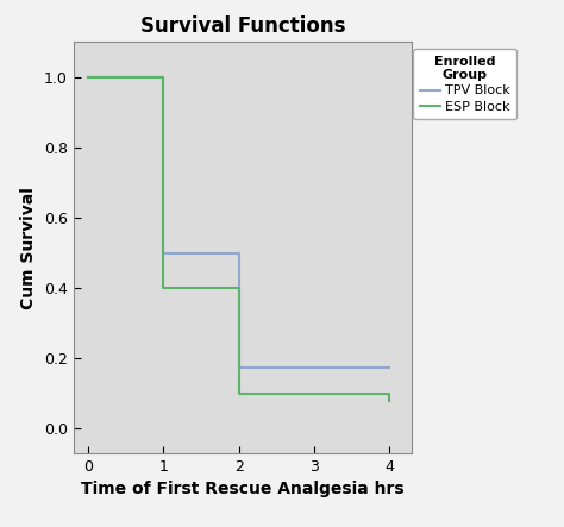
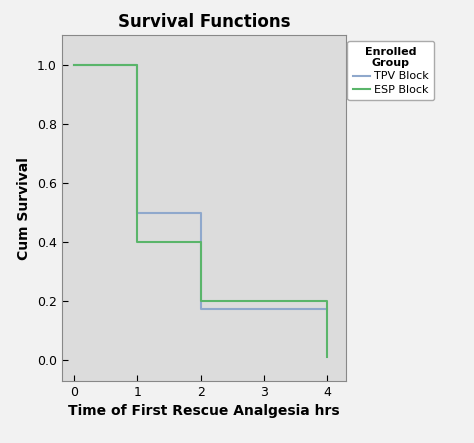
ESP Block/2: 0.10 -> 0.20
ESP Block/4: 0.08 -> 0.01
